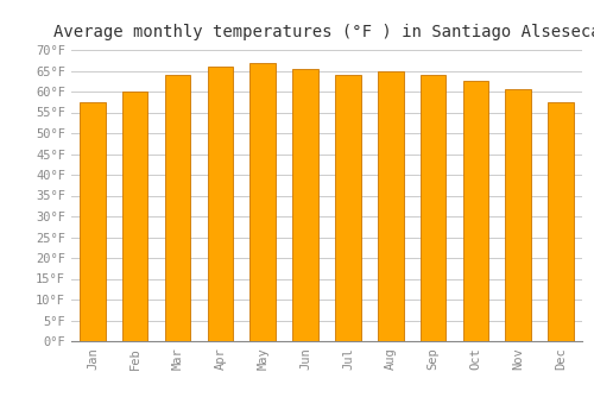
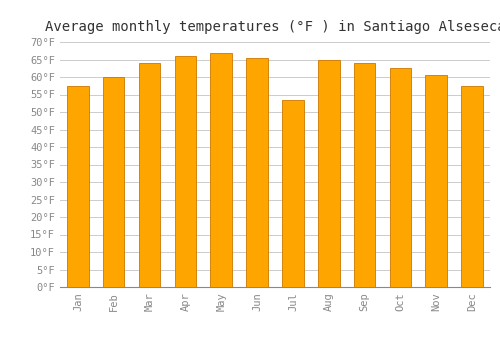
Jul: 64.0°F -> 53.5°F
